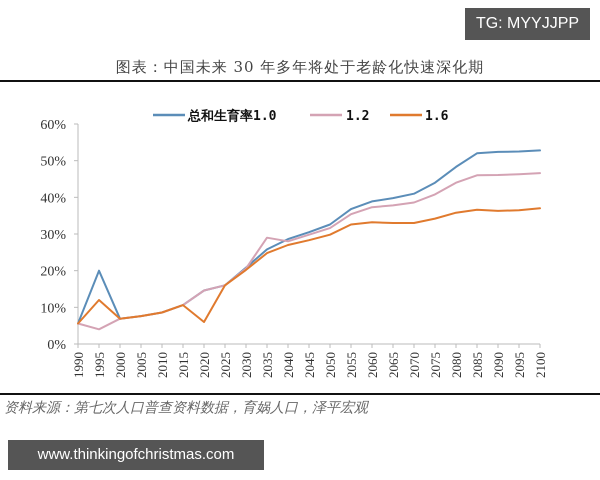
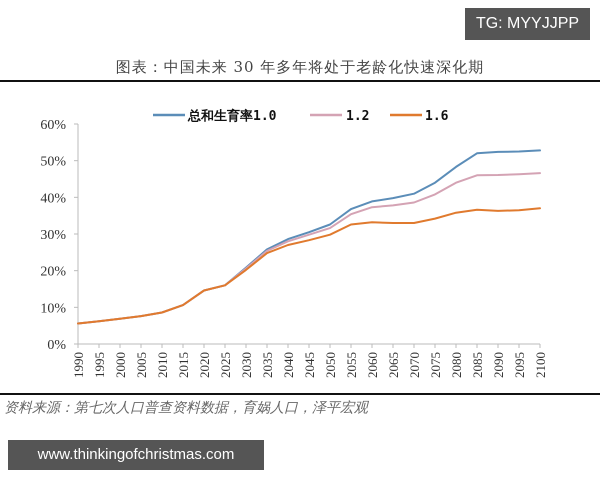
总和生育率1.0/1995: 20% -> 6%
1.2/1995: 4% -> 6%
1.6/1995: 12% -> 6%
1.6/2020: 6% -> 15%
1.2/2035: 29% -> 25%
